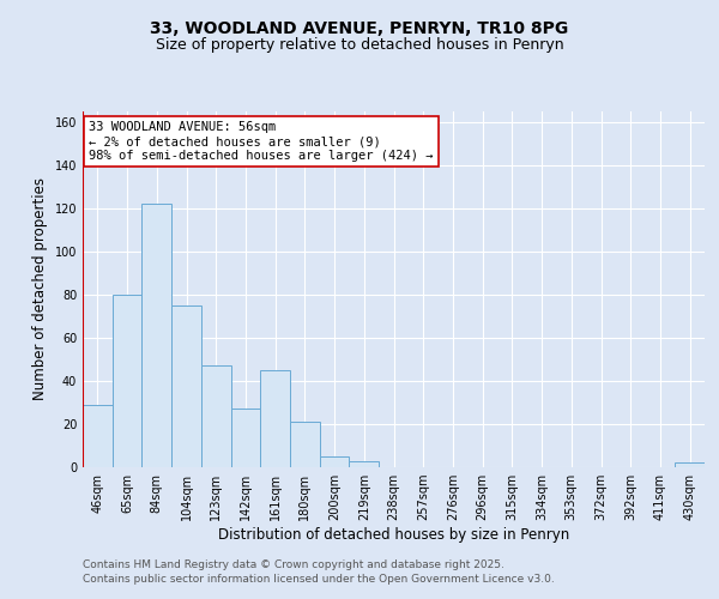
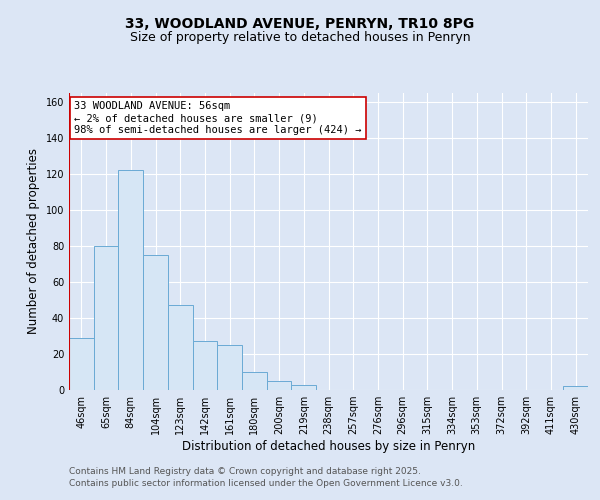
161sqm: 45 -> 25
180sqm: 21 -> 10
